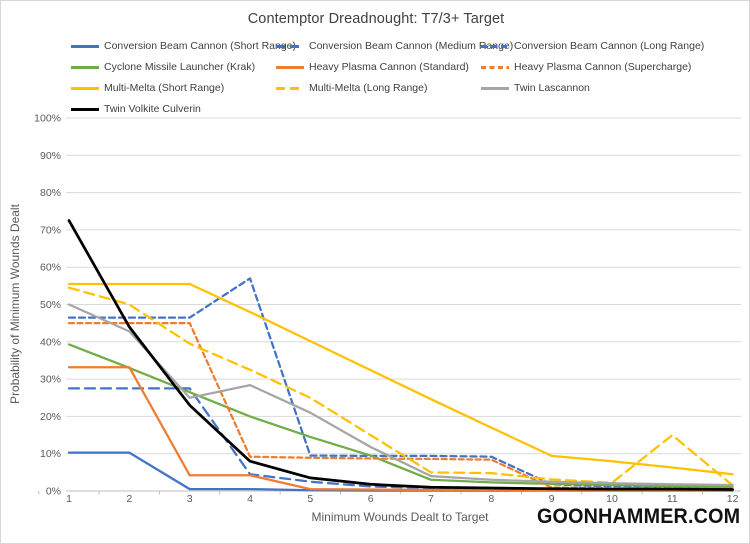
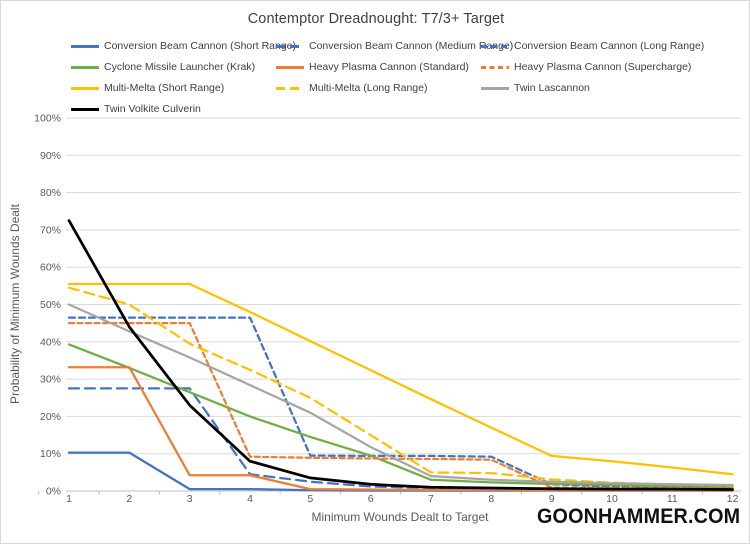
Twin Lascannon/3: 25% -> 36%
Conversion Beam Cannon (Long Range)/4: 57% -> 46%
Multi-Melta (Long Range)/11: 15% -> 2%
